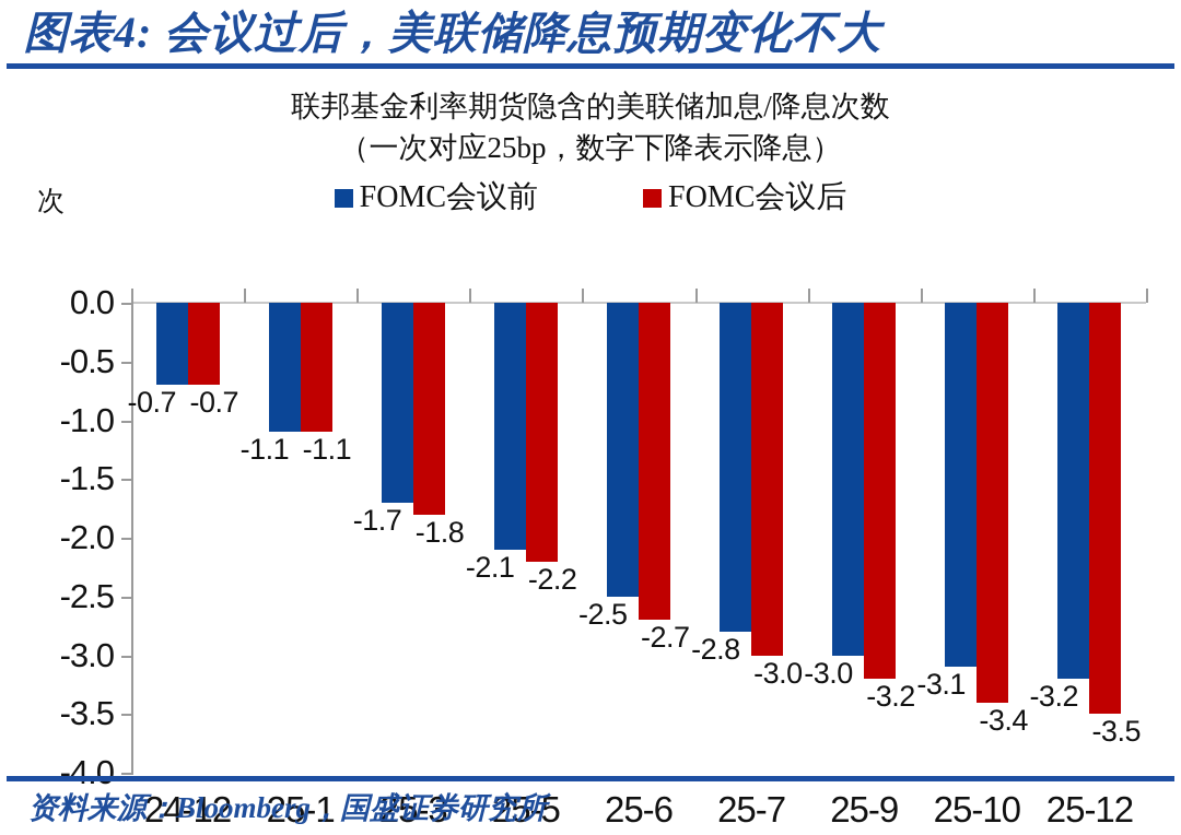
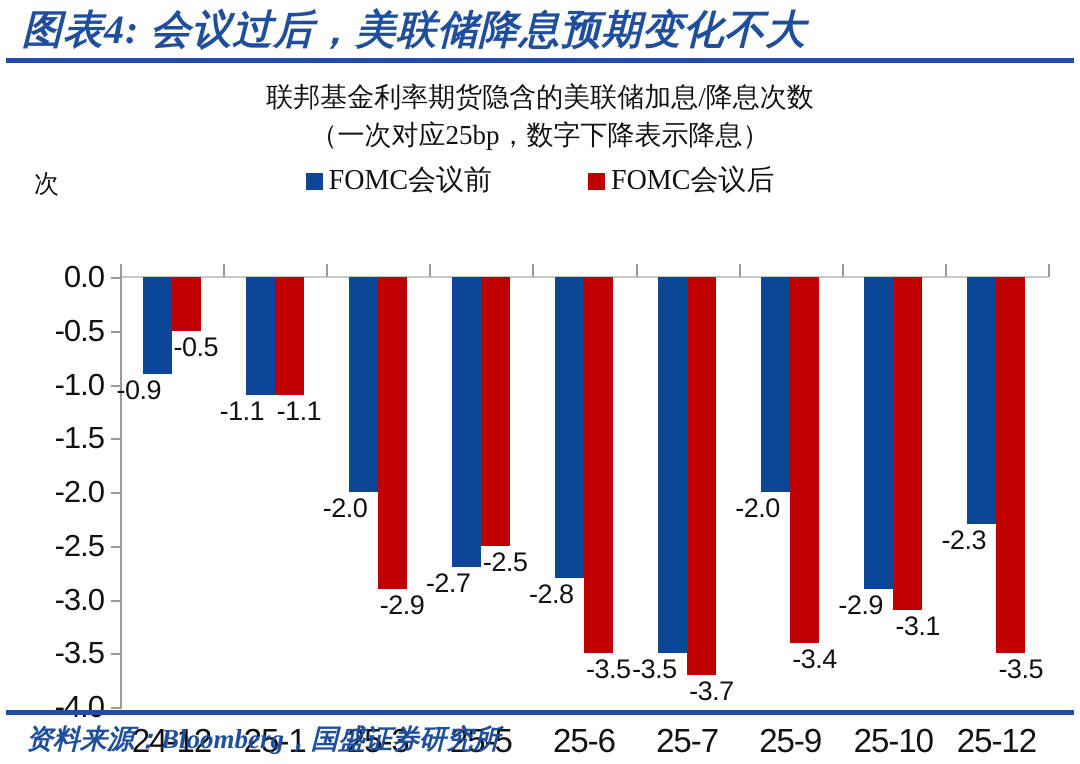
FOMC会议前/24-12: -0.7 -> -0.9
FOMC会议后/24-12: -0.7 -> -0.5
FOMC会议前/25-3: -1.7 -> -2.0
FOMC会议后/25-3: -1.8 -> -2.9
FOMC会议前/25-5: -2.1 -> -2.7
FOMC会议后/25-5: -2.2 -> -2.5
FOMC会议前/25-6: -2.5 -> -2.8
FOMC会议后/25-6: -2.7 -> -3.5
FOMC会议前/25-7: -2.8 -> -3.5
FOMC会议后/25-7: -3.0 -> -3.7
FOMC会议前/25-9: -3.0 -> -2.0
FOMC会议后/25-9: -3.2 -> -3.4
FOMC会议前/25-10: -3.1 -> -2.9
FOMC会议后/25-10: -3.4 -> -3.1
FOMC会议前/25-12: -3.2 -> -2.3
